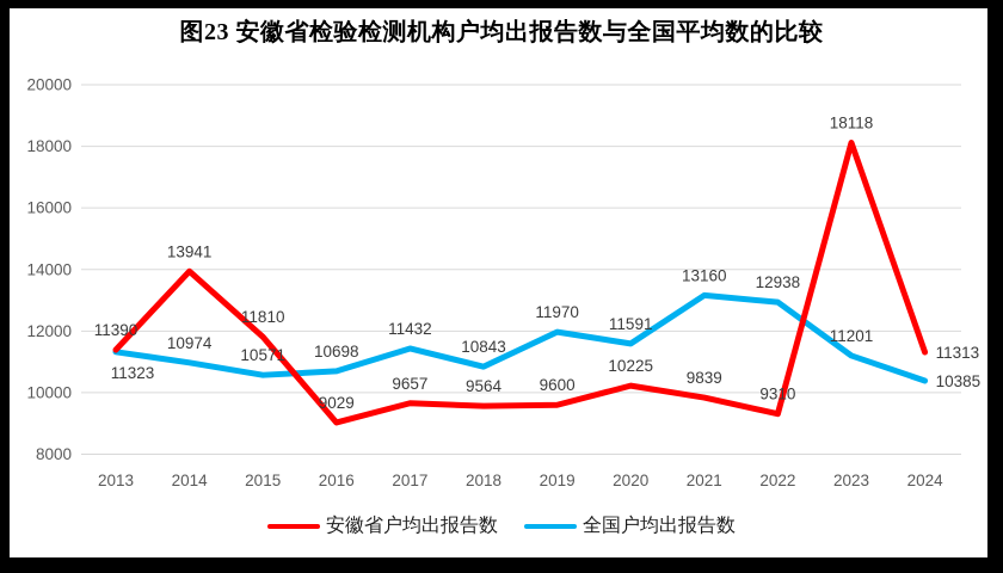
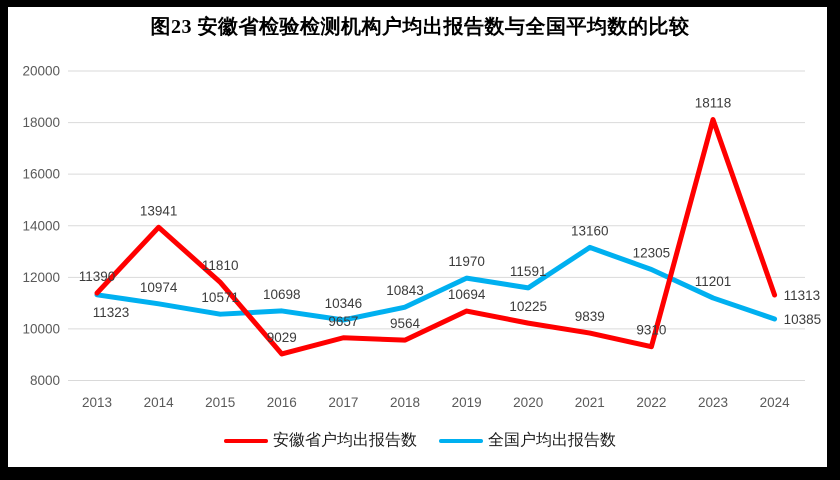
全国户均出报告数/2017: 11432 -> 10346
安徽省户均出报告数/2019: 9600 -> 10694
全国户均出报告数/2022: 12938 -> 12305
